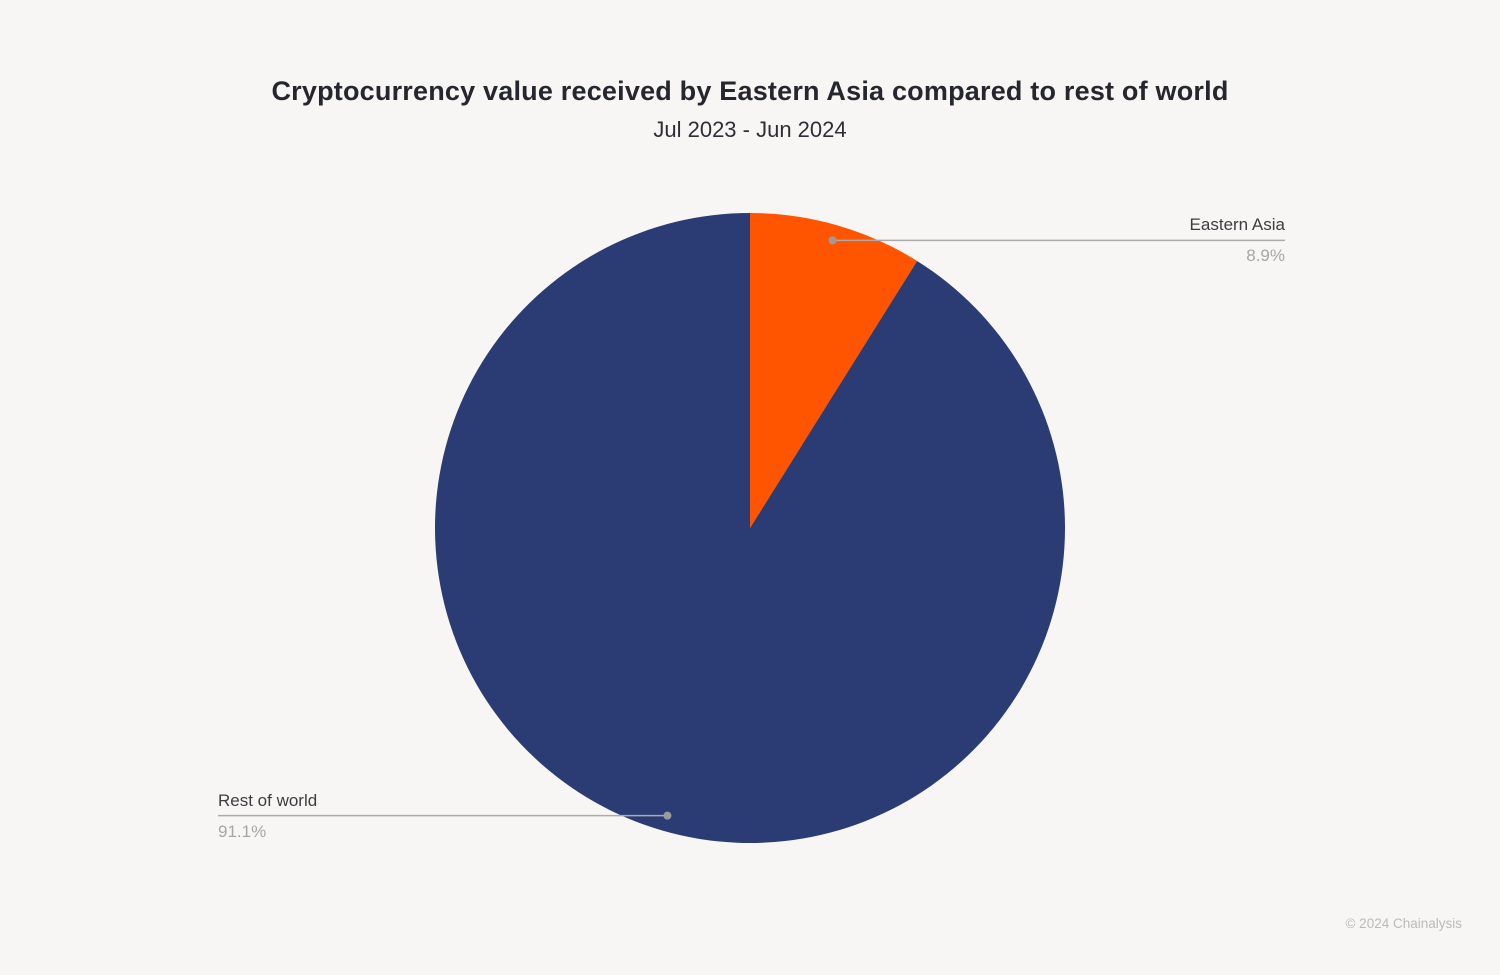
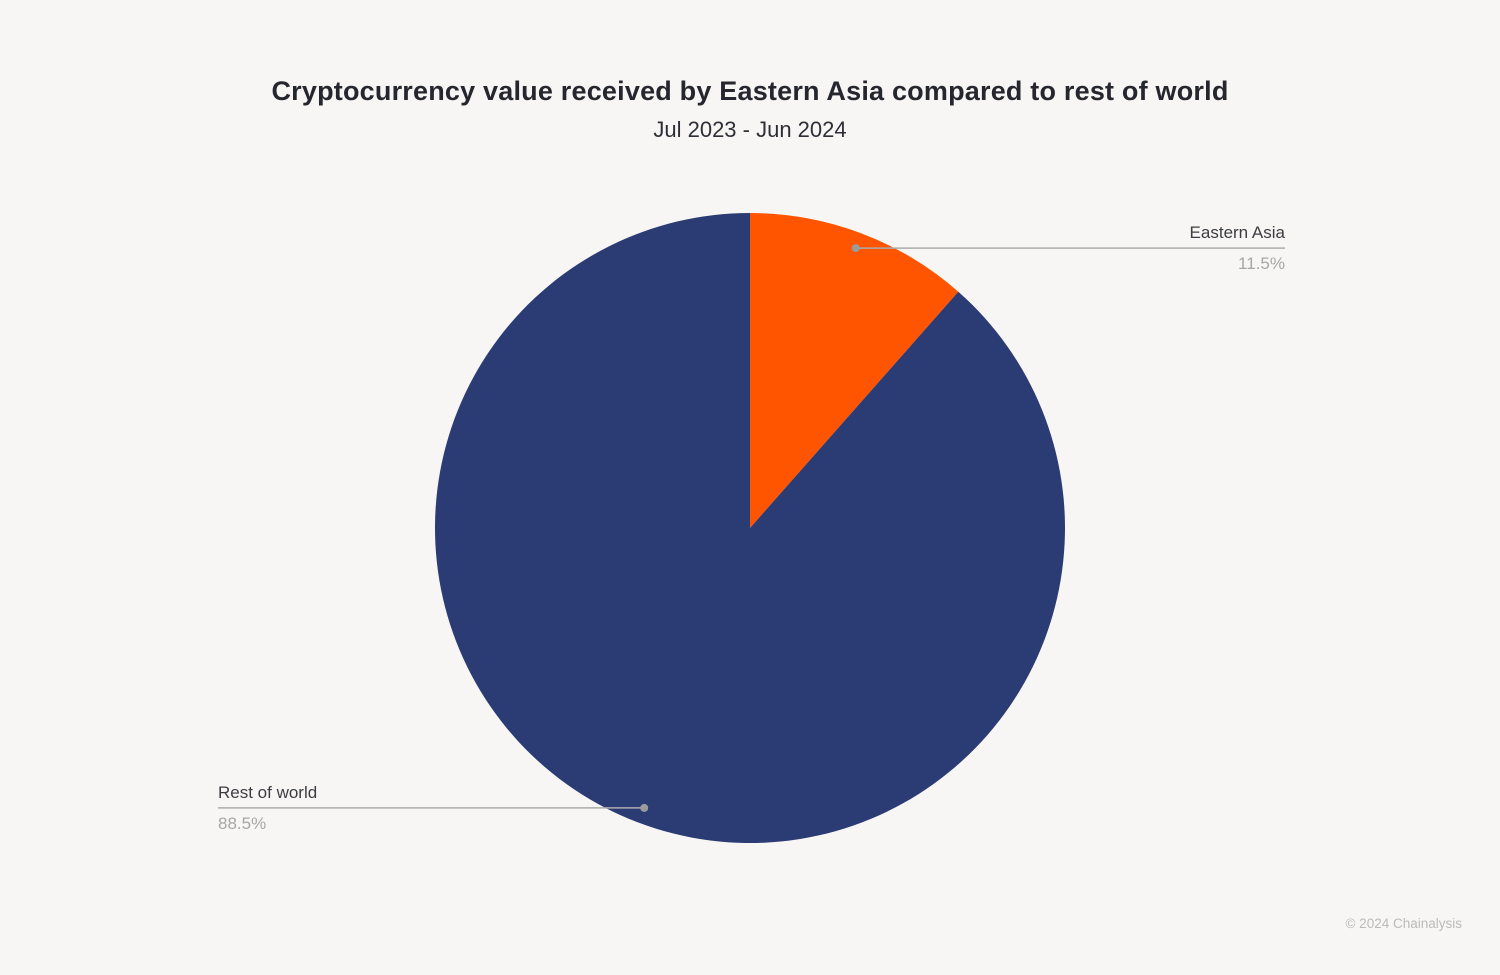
Eastern Asia: 8.9% -> 11.5%
Rest of world: 91.1% -> 88.5%
